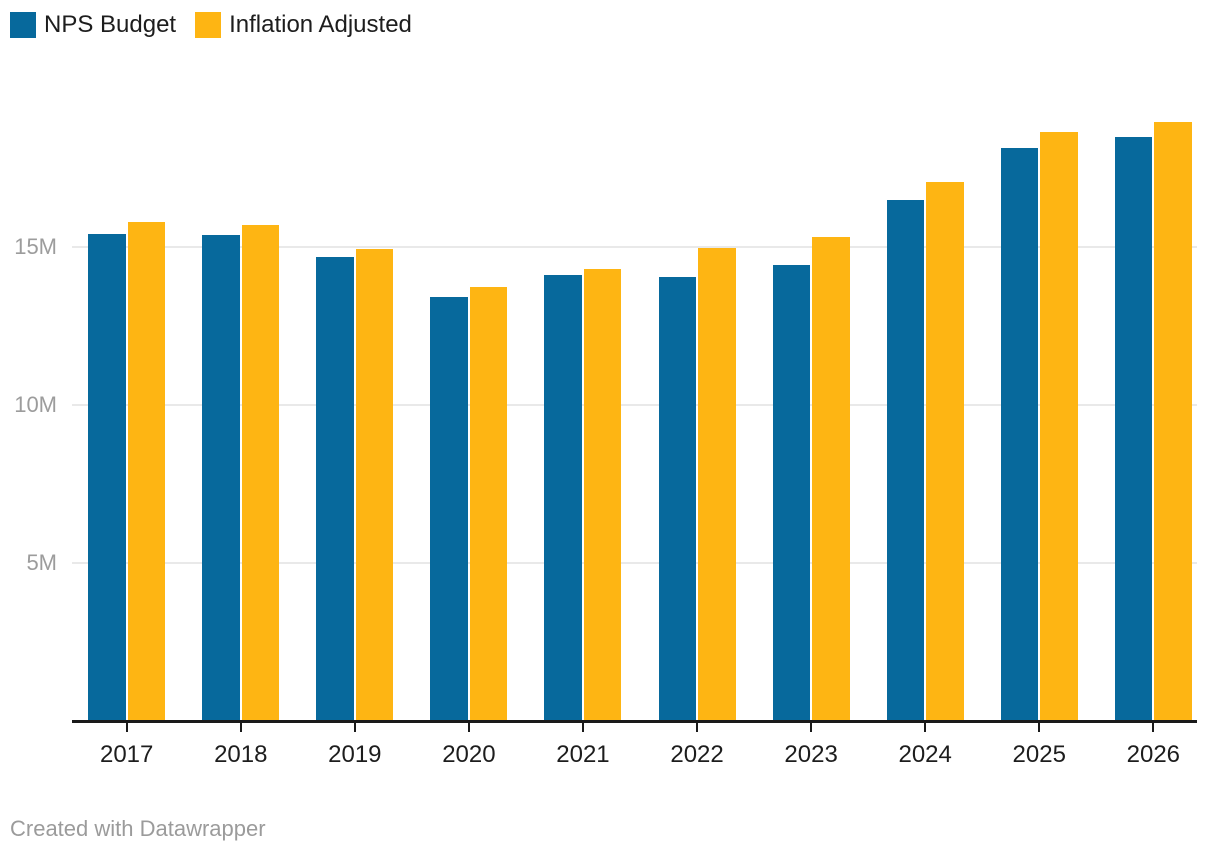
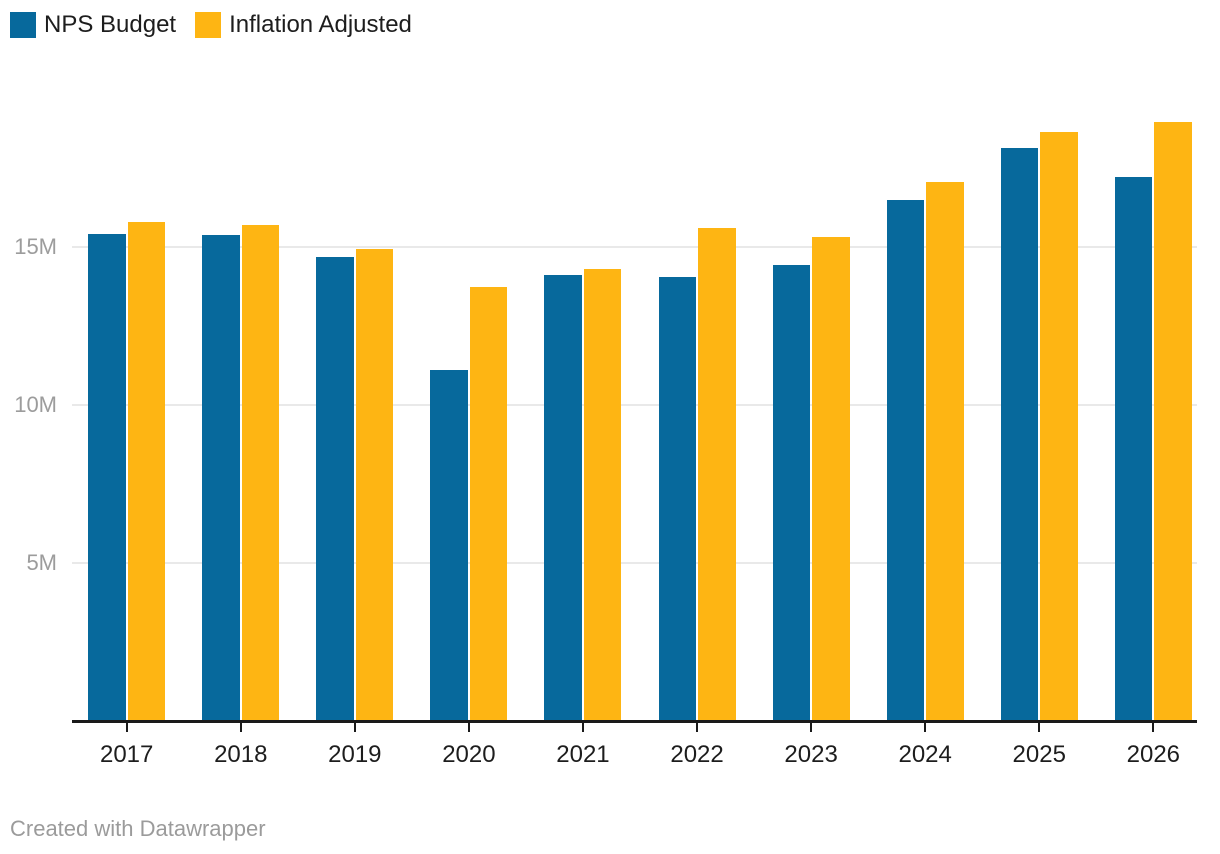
NPS Budget/2020: 13.4M -> 11.1M
Inflation Adjusted/2022: 15.0M -> 15.6M
NPS Budget/2026: 18.5M -> 17.2M
